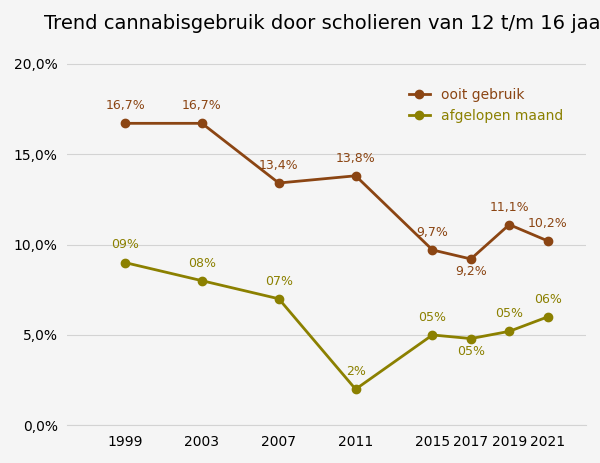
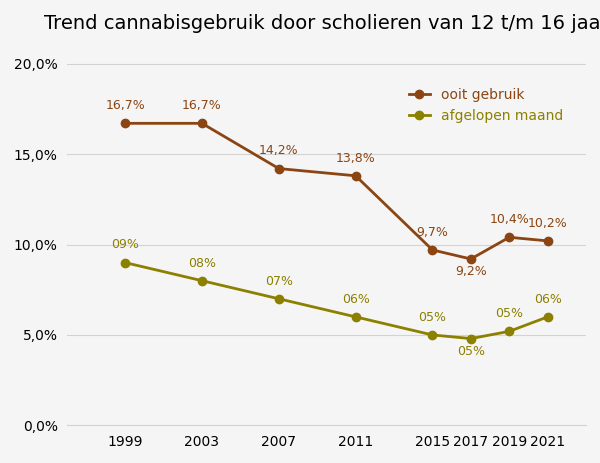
ooit gebruik/2007: 13,4% -> 14,2%
afgelopen maand/2011: 2% -> 06%
ooit gebruik/2019: 11,1% -> 10,4%
